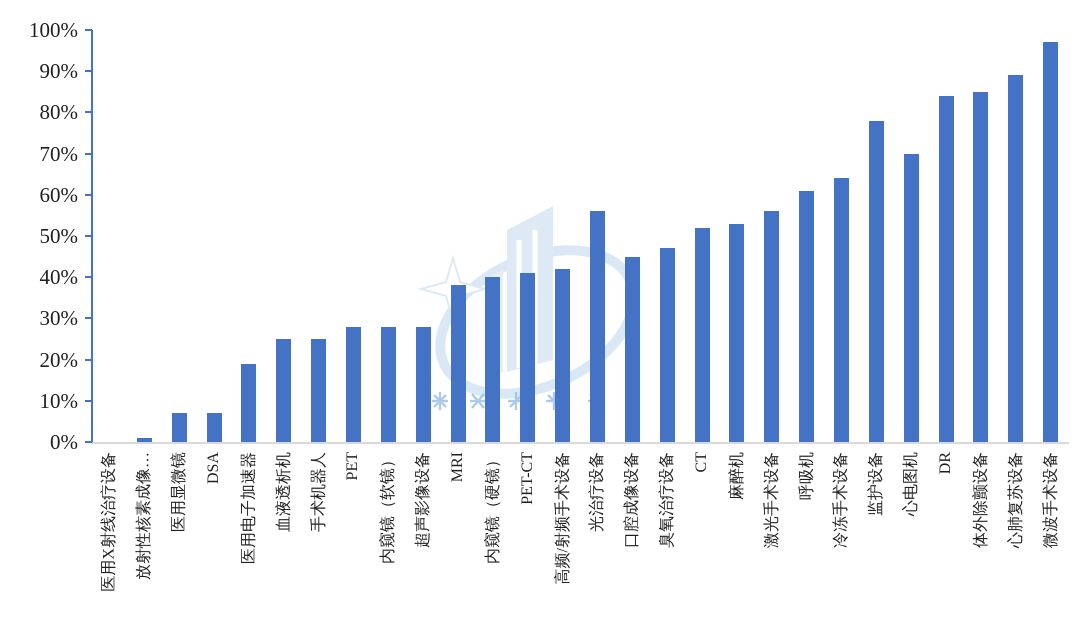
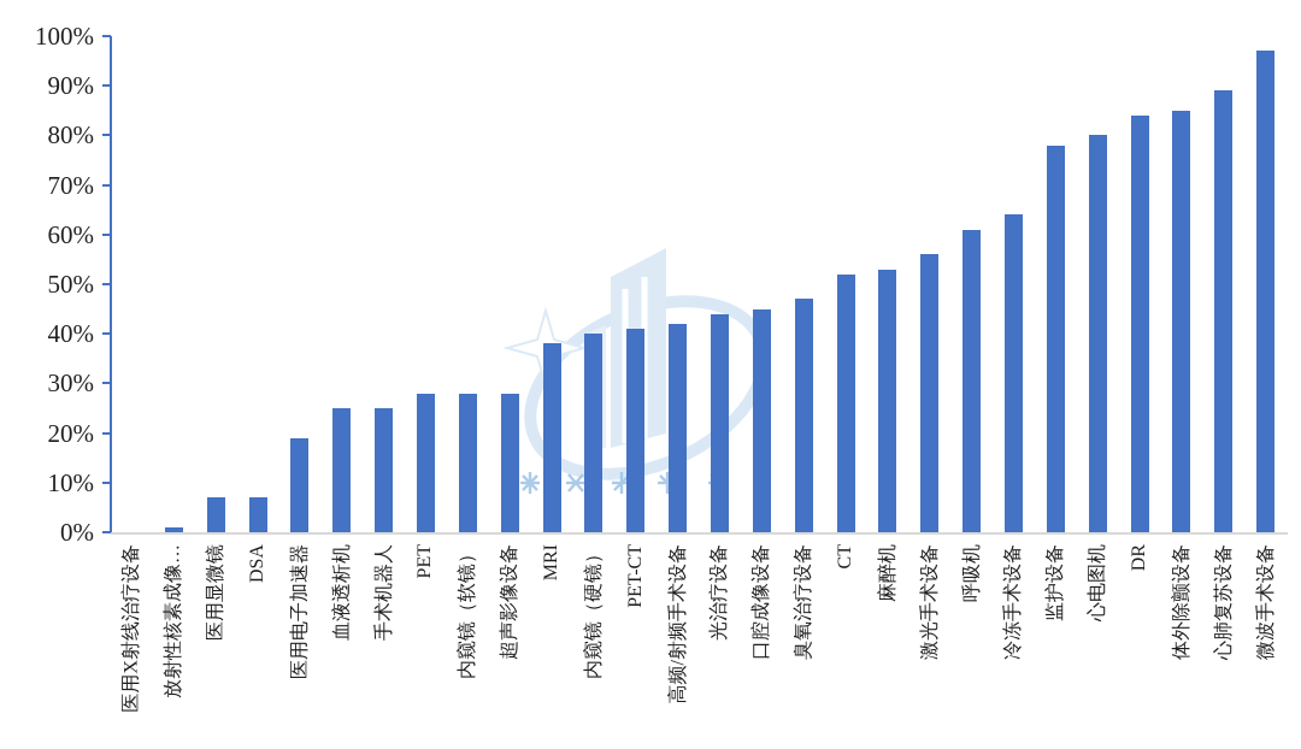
光治疗设备: 56% -> 44%
心电图机: 70% -> 80%
